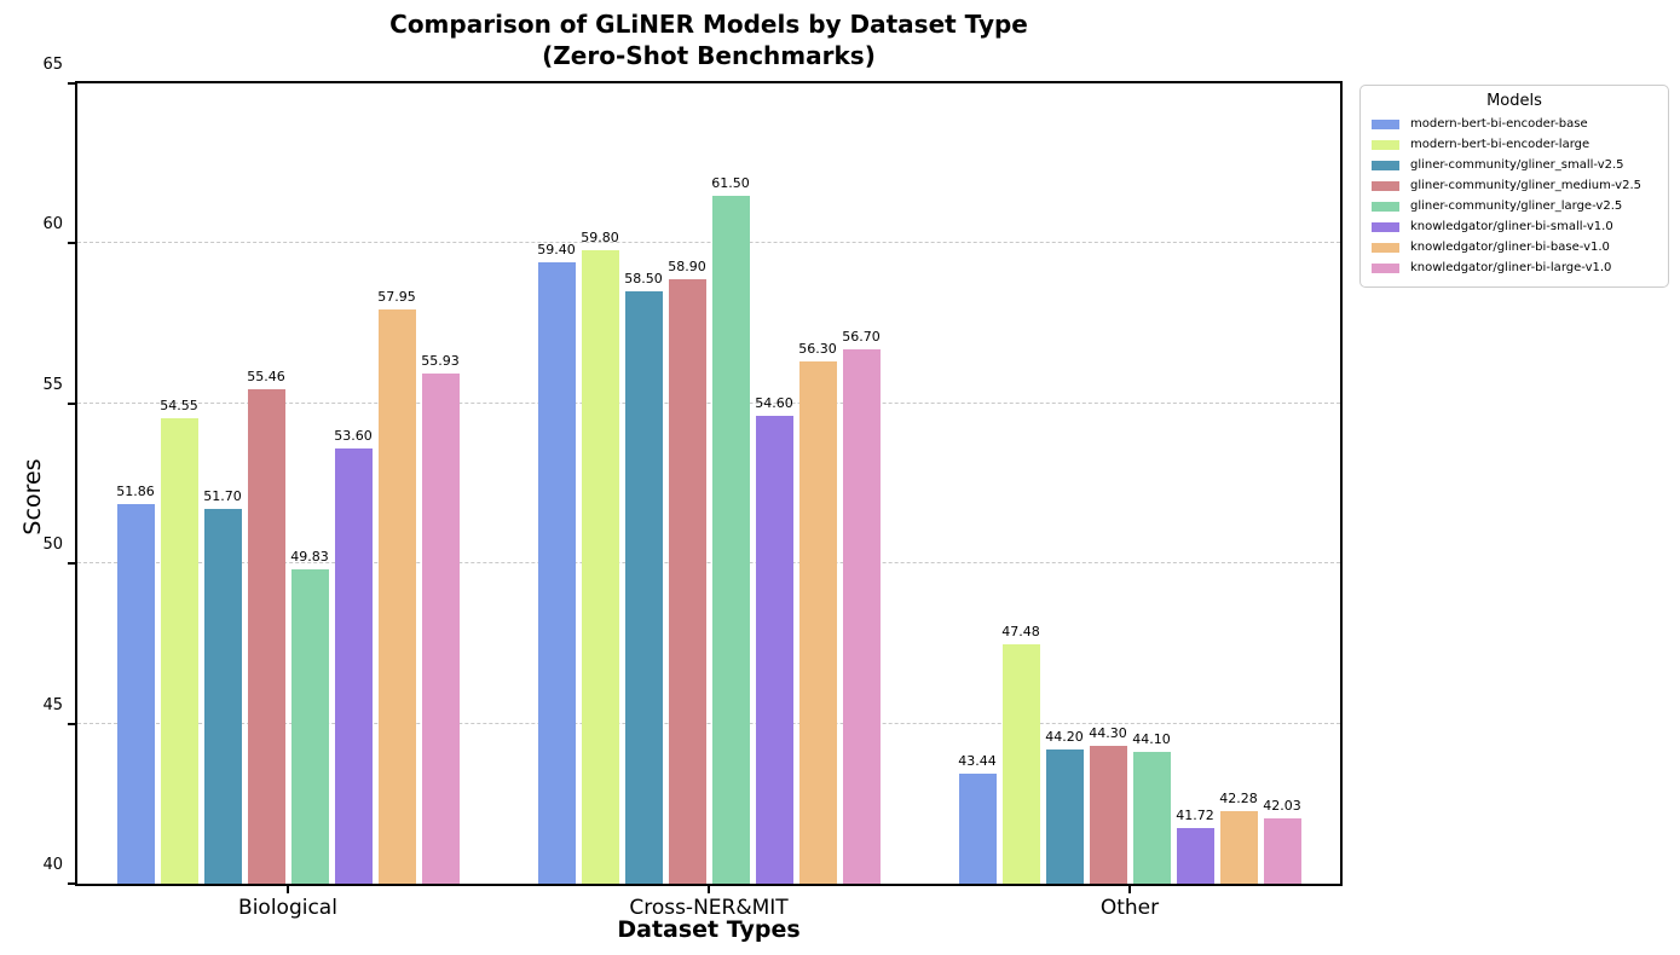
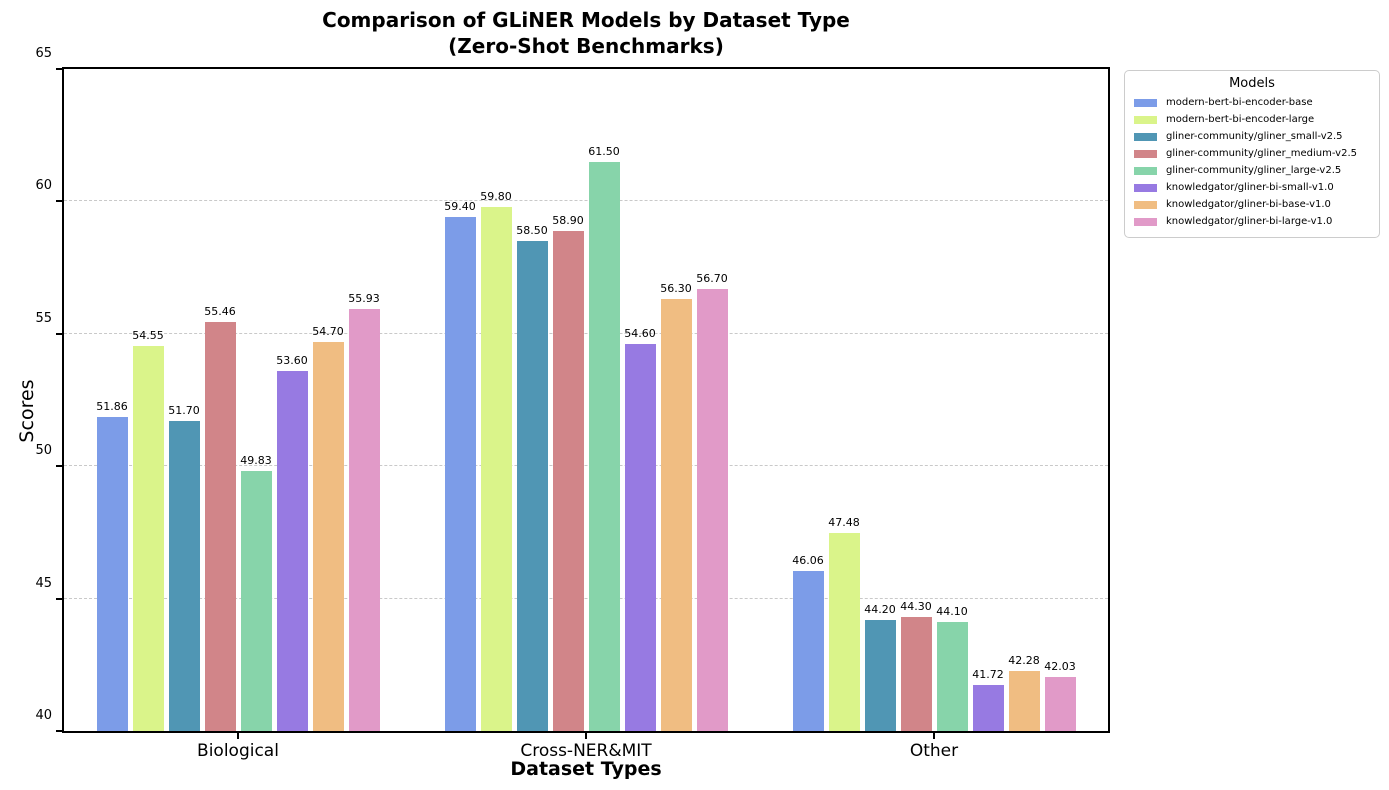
knowledgator/gliner-bi-base-v1.0/Biological: 57.95 -> 54.70
modern-bert-bi-encoder-base/Other: 43.44 -> 46.06
